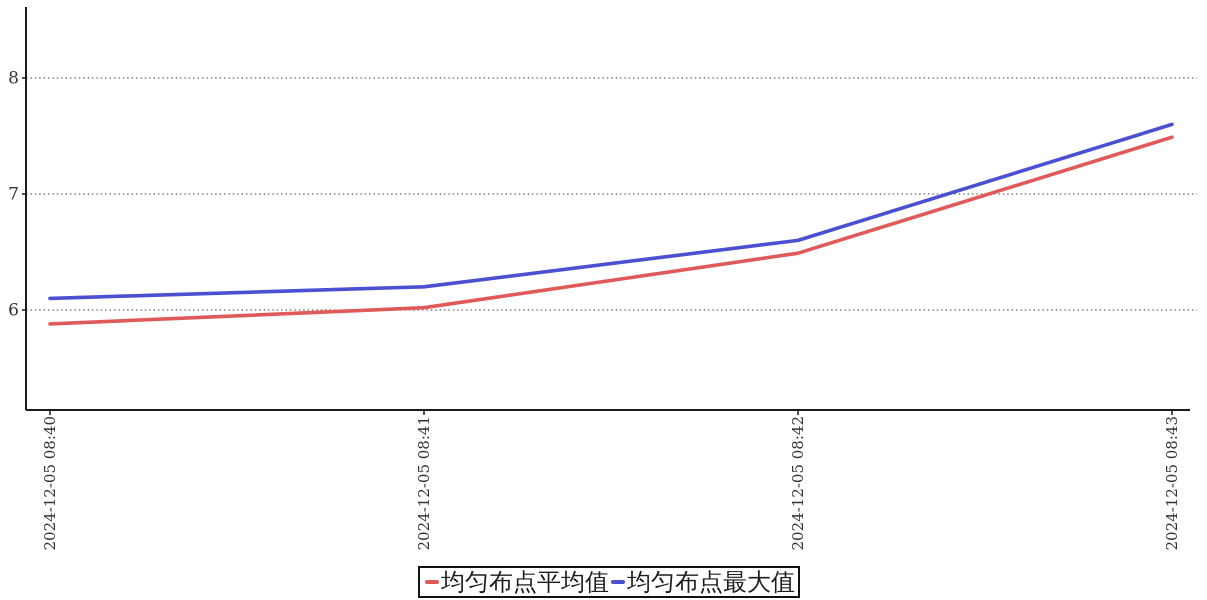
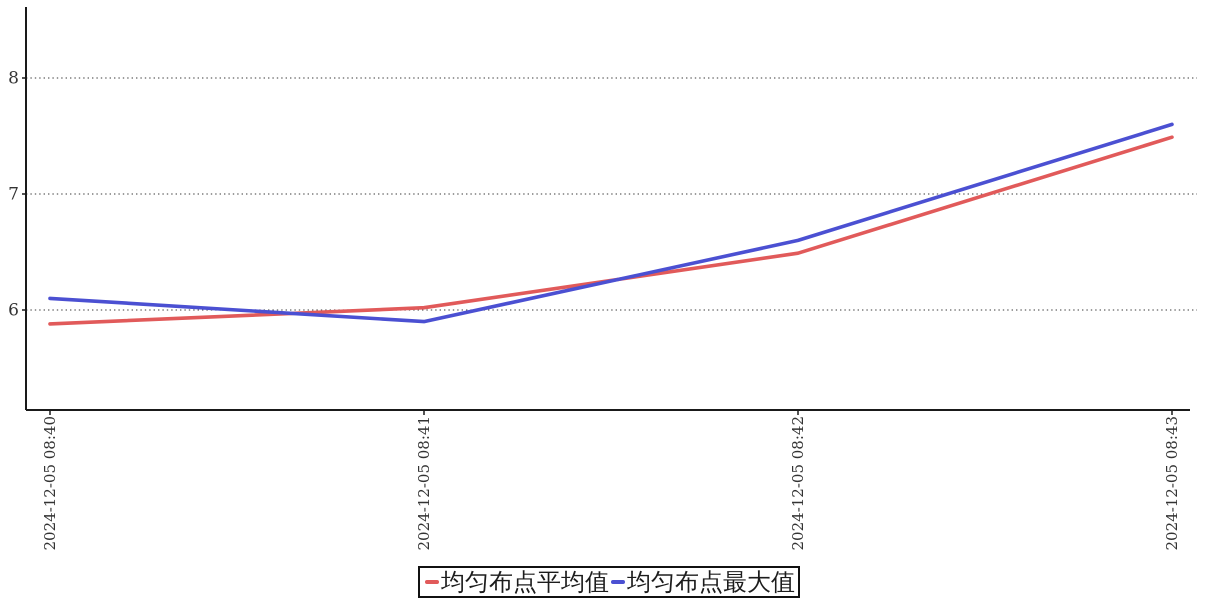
均匀布点最大值/2024-12-05 08:41: 6.2 -> 5.9
